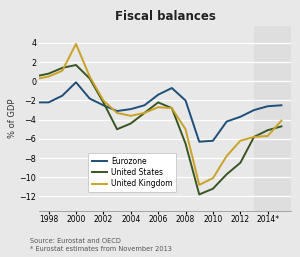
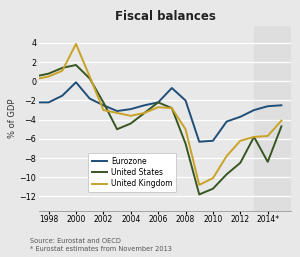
United Kingdom/2002: -2.0 -> -3.0
Eurozone/2006: -1.4 -> -2.2
United States/2014*: -5.1 -> -8.4
